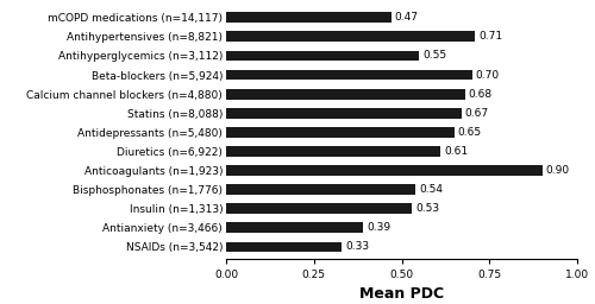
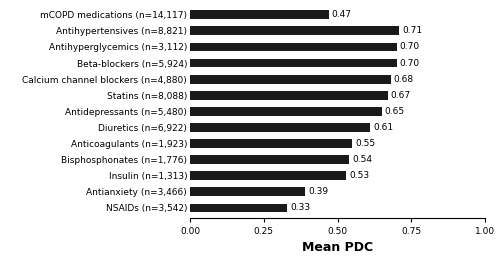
Antihyperglycemics (n=3,112): 0.55 -> 0.70
Anticoagulants (n=1,923): 0.90 -> 0.55
